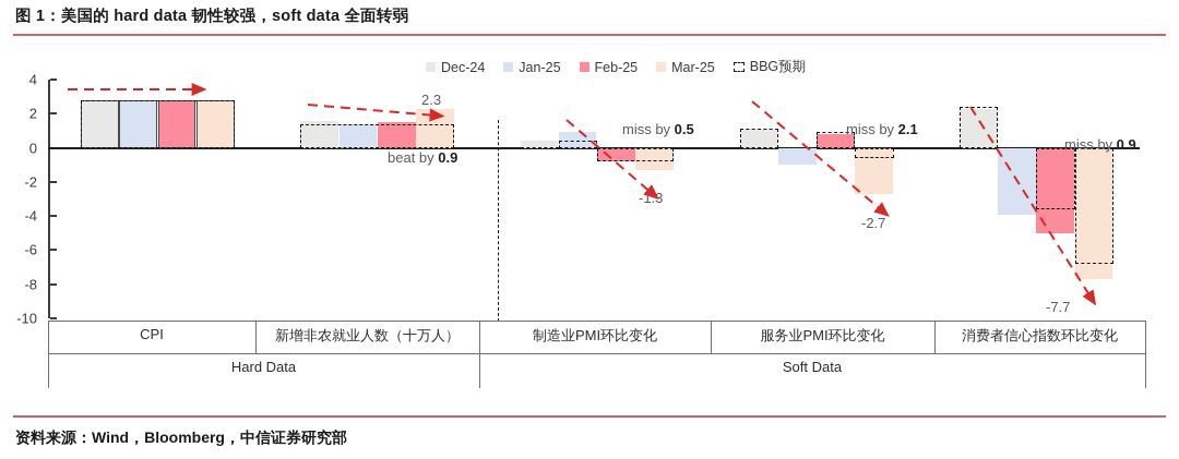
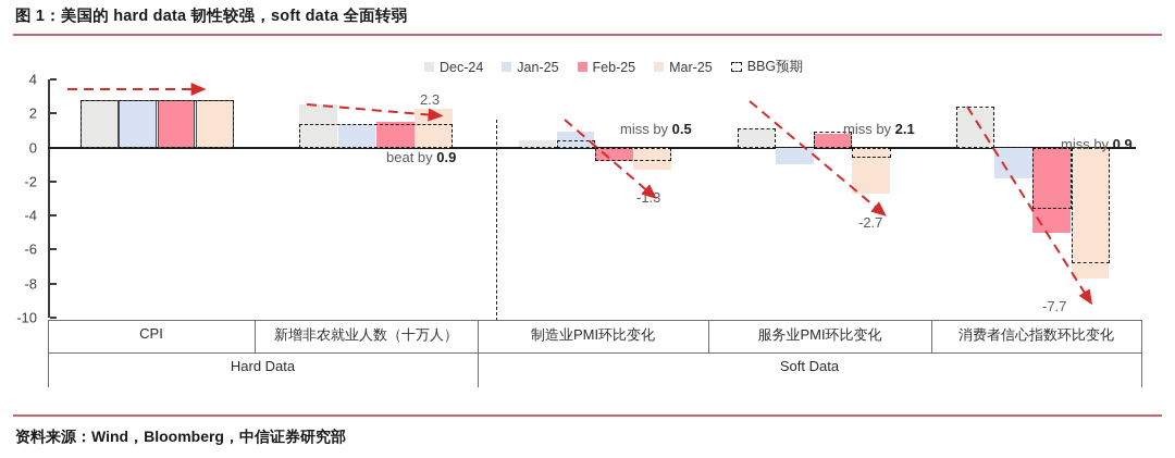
Dec-24/新增非农就业人数（十万人）: 1.6 -> 2.5
Jan-25/消费者信心指数环比变化: -3.9 -> -1.8
